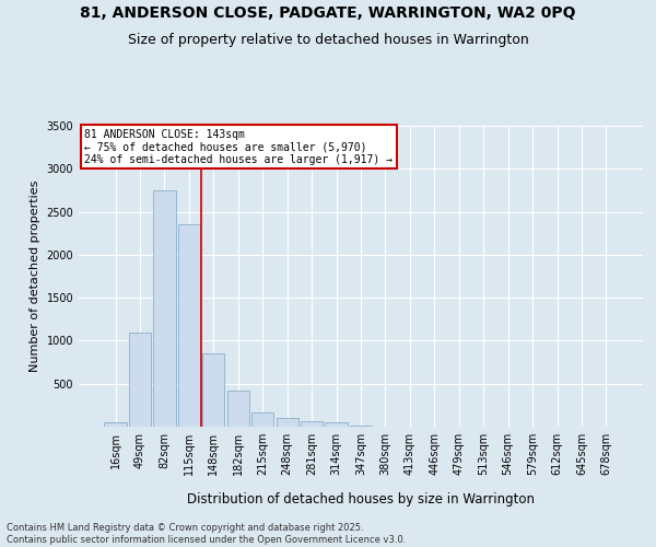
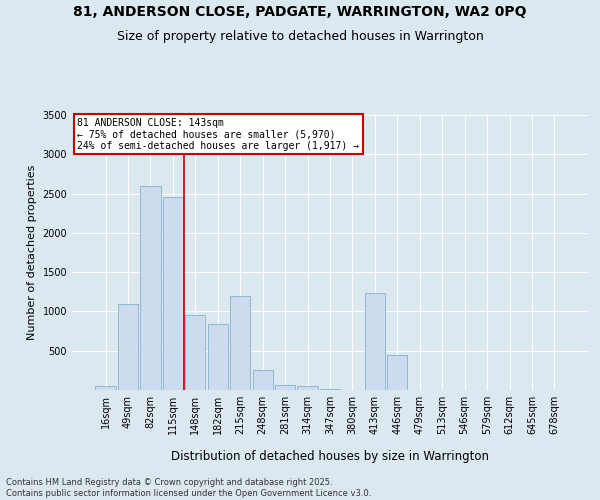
82sqm: 2750 -> 2600
115sqm: 2350 -> 2460
148sqm: 850 -> 960
182sqm: 420 -> 840
215sqm: 160 -> 1200
248sqm: 100 -> 260
413sqm: 0 -> 1240
446sqm: 0 -> 440
